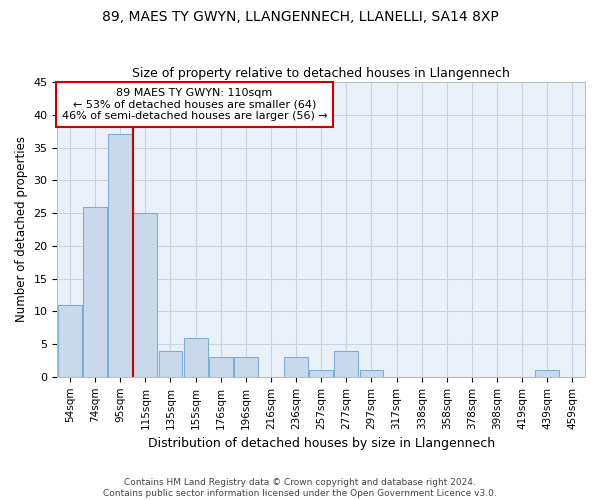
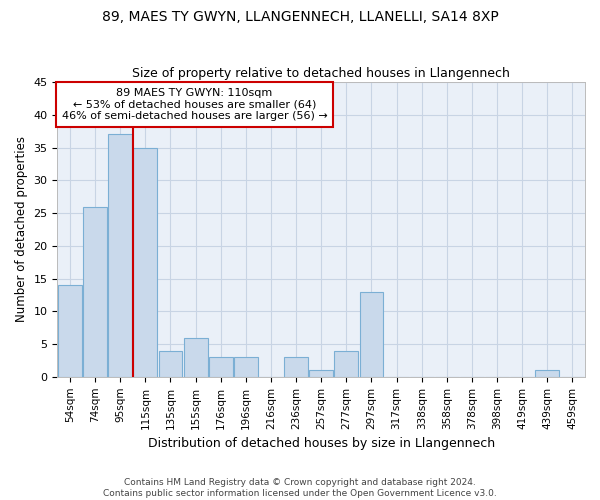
54sqm: 11 -> 14
115sqm: 25 -> 35
297sqm: 1 -> 13
